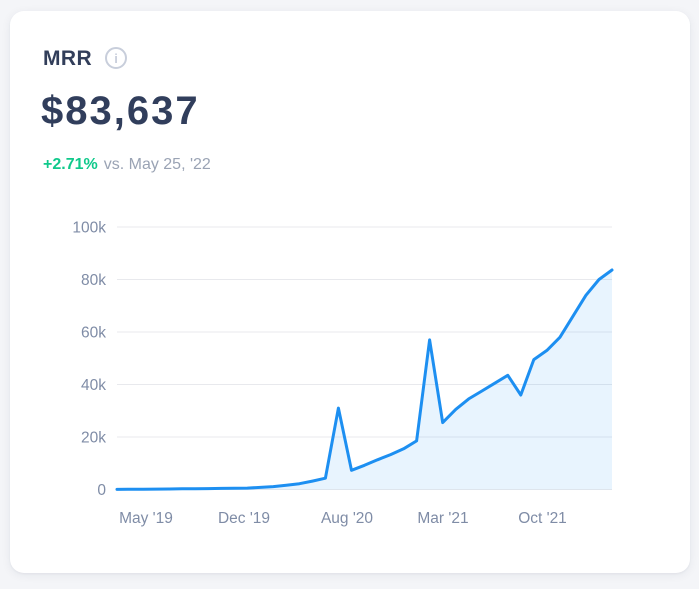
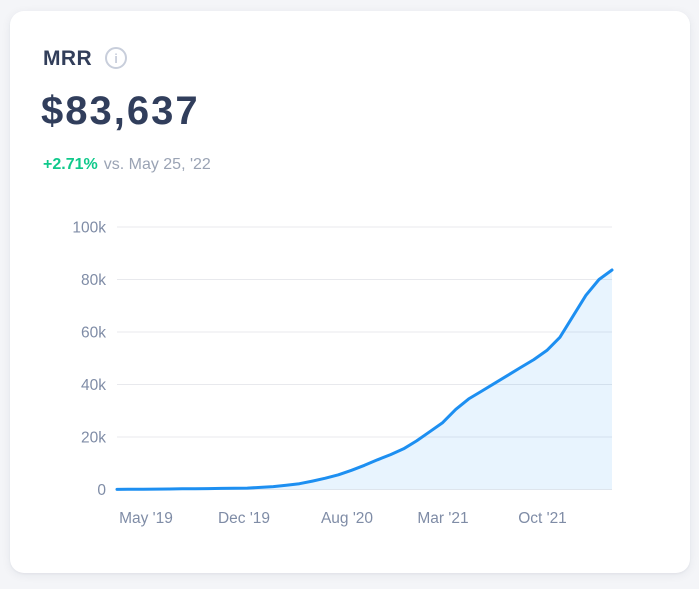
Aug '20: 31k -> 6k
Mar '21: 57k -> 22k
Oct '21: 36k -> 46k
